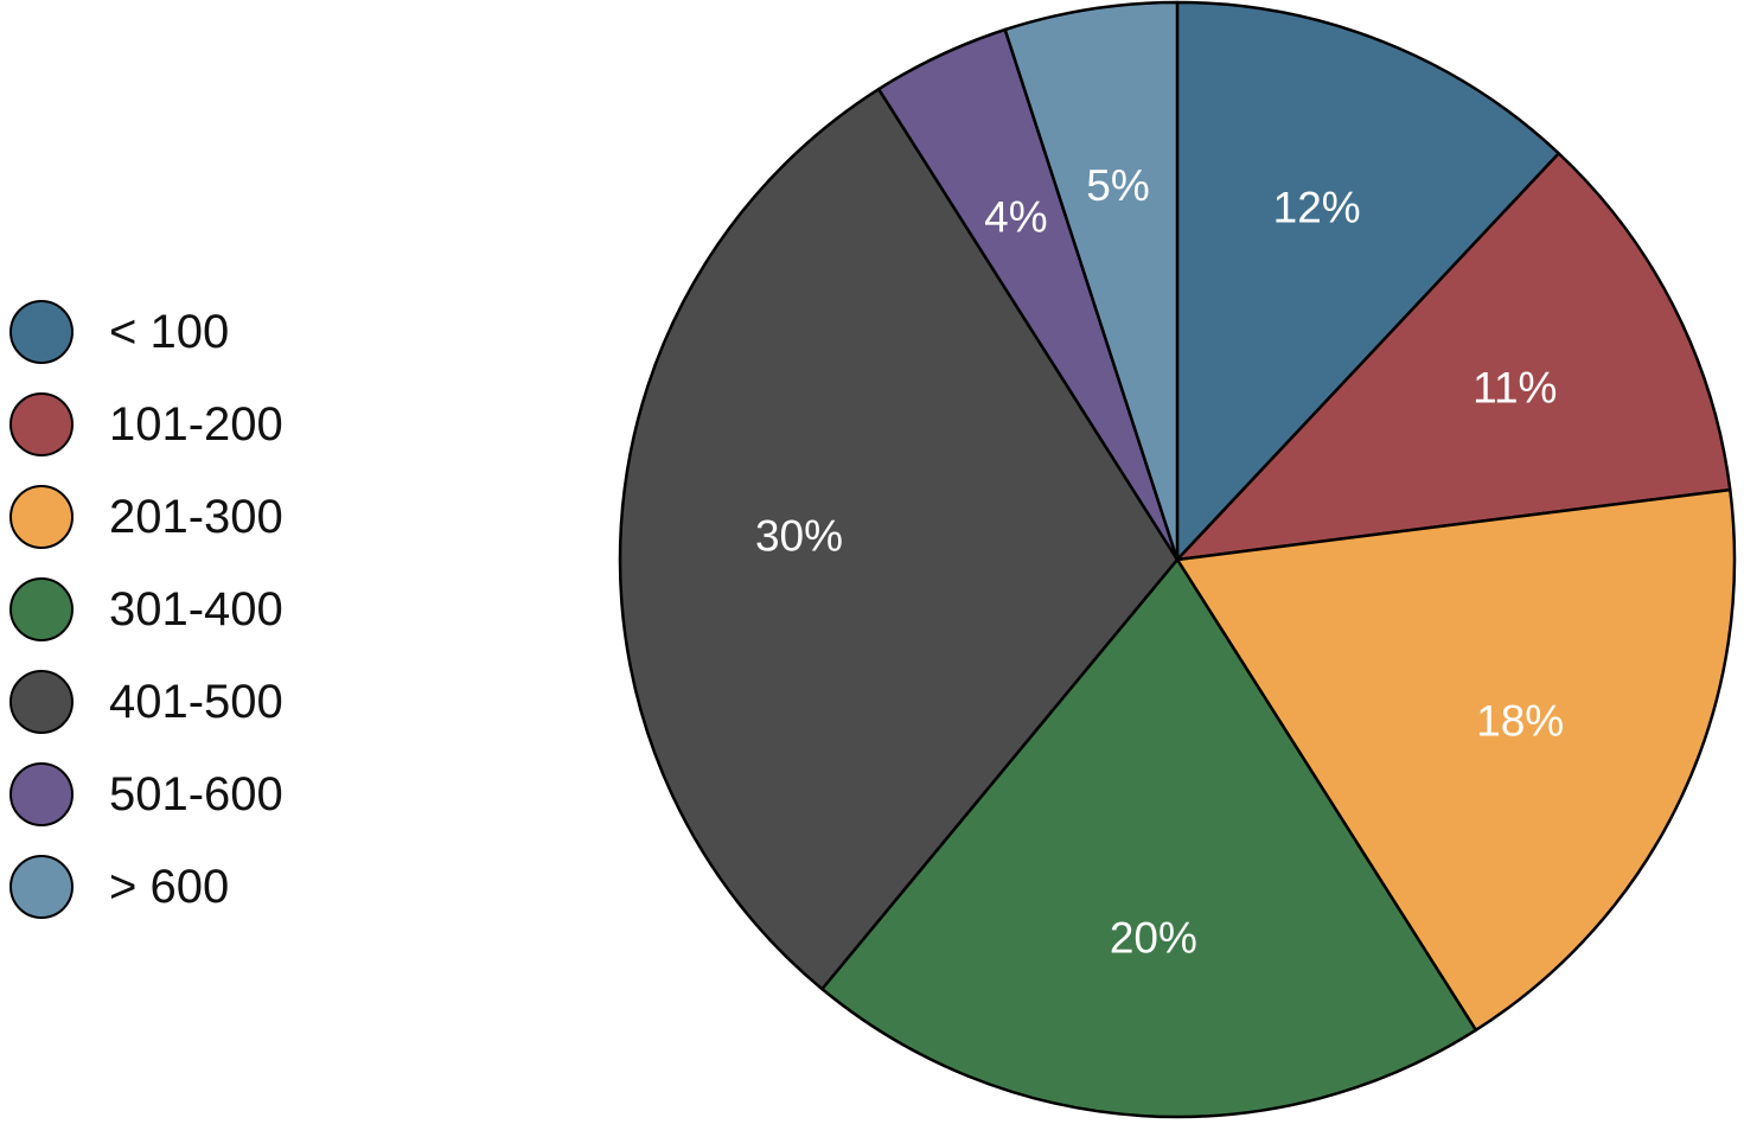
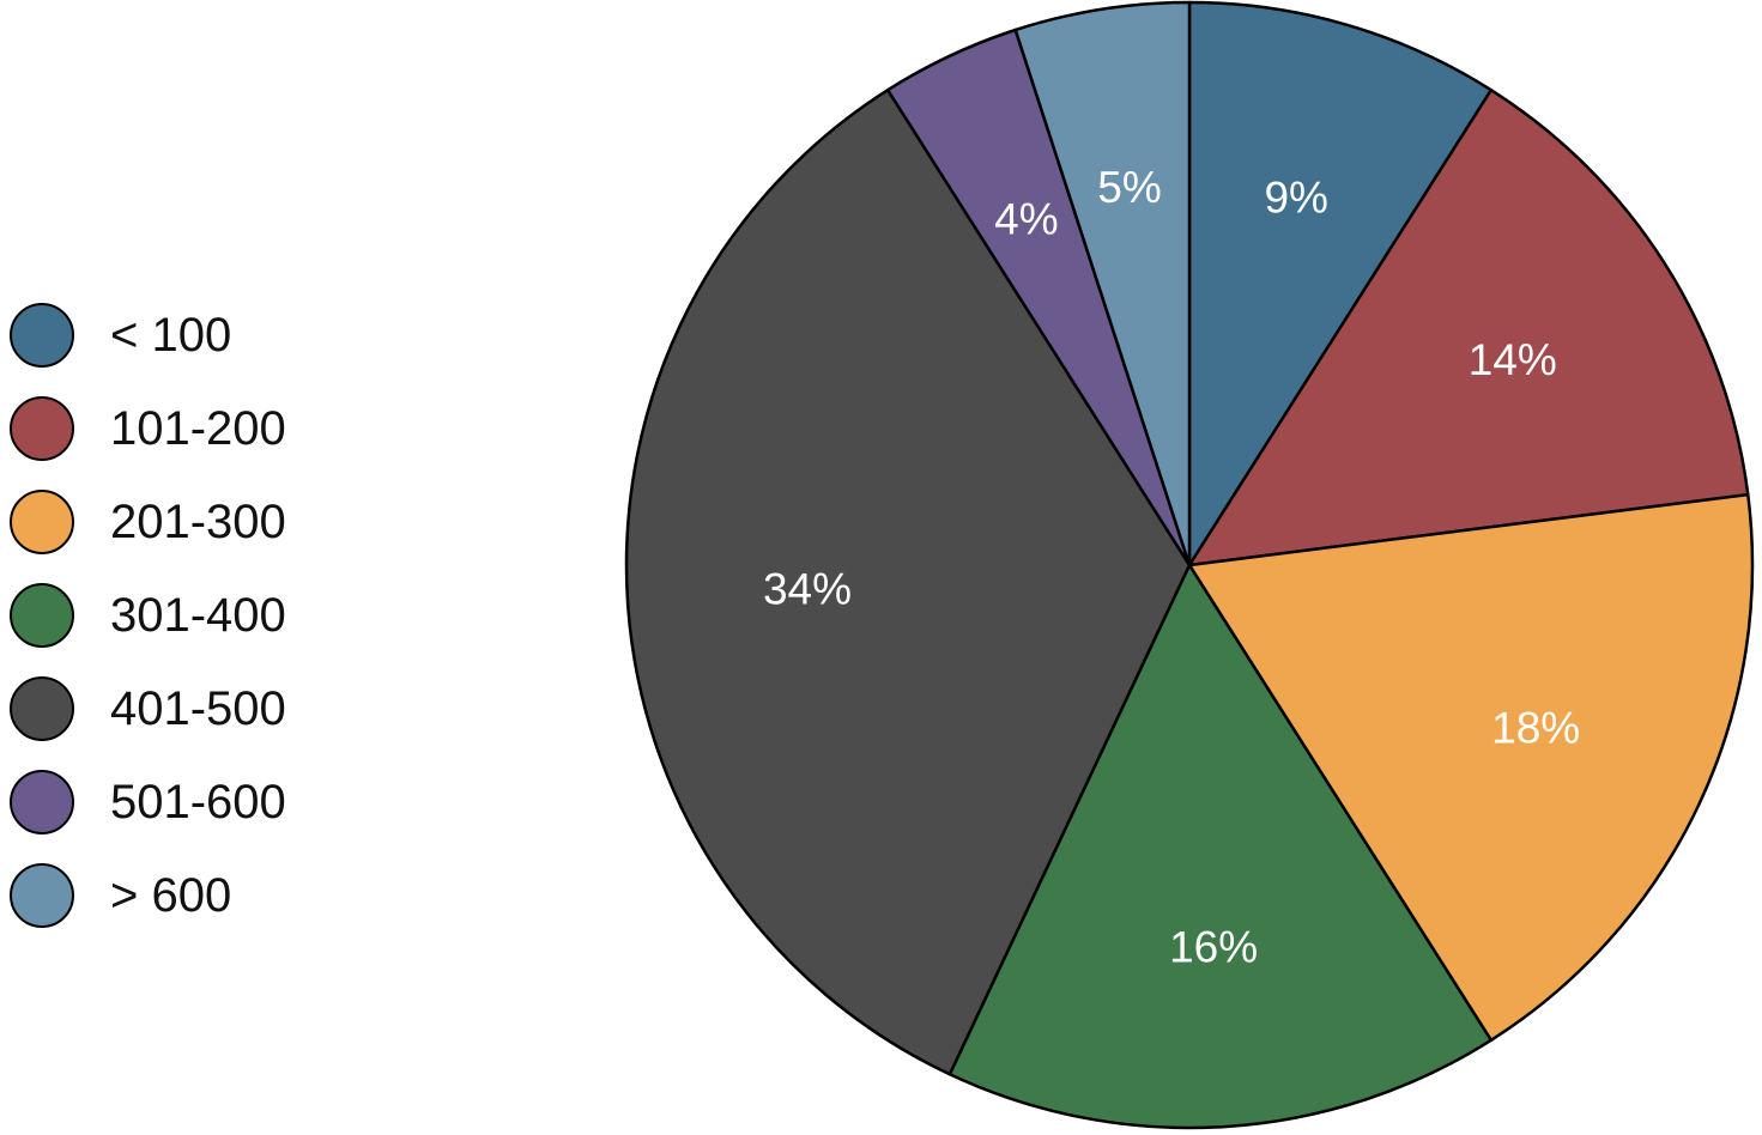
< 100: 12% -> 9%
101-200: 11% -> 14%
301-400: 20% -> 16%
401-500: 30% -> 34%
